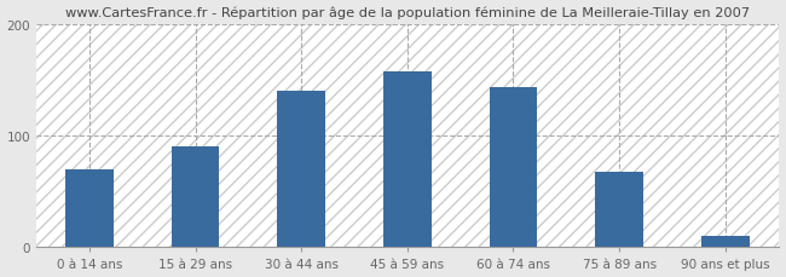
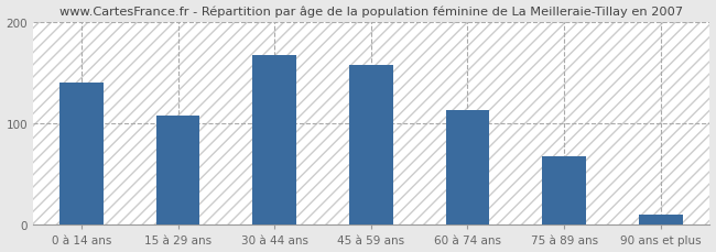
0 à 14 ans: 70 -> 140
15 à 29 ans: 90 -> 108
30 à 44 ans: 140 -> 168
60 à 74 ans: 144 -> 113
